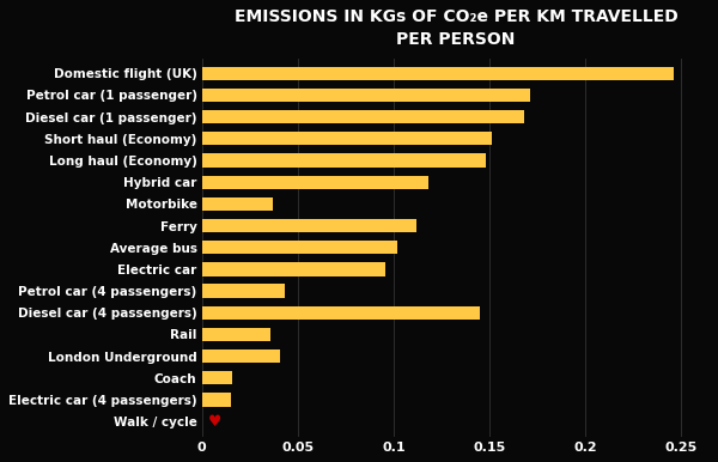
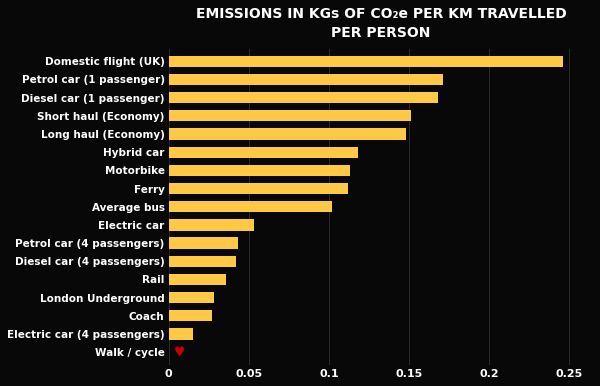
Motorbike: 0.037 -> 0.113
Electric car: 0.096 -> 0.053
Diesel car (4 passengers): 0.145 -> 0.042
London Underground: 0.041 -> 0.028
Coach: 0.016 -> 0.027
